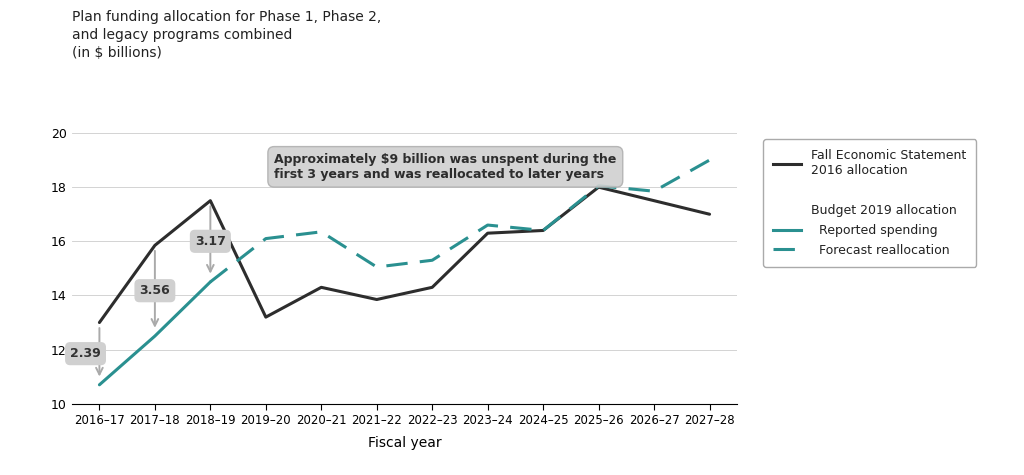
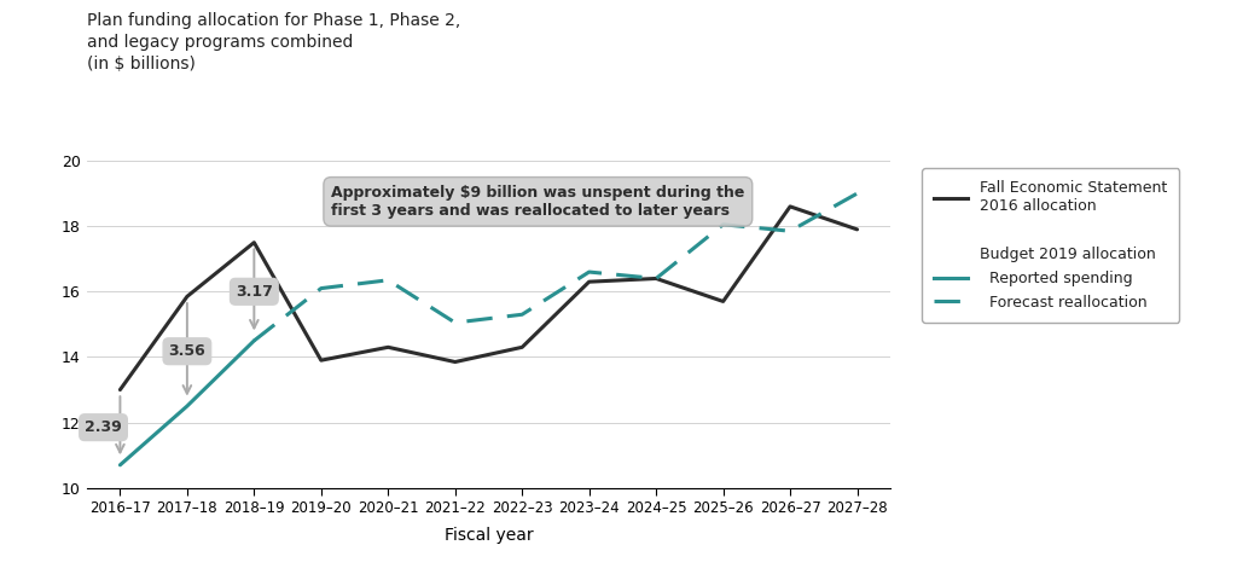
Fall Economic Statement 2016 allocation/2019–20: 13.20 -> 13.90
Fall Economic Statement 2016 allocation/2025–26: 18.00 -> 15.70
Fall Economic Statement 2016 allocation/2026–27: 17.50 -> 18.60
Fall Economic Statement 2016 allocation/2027–28: 17.00 -> 17.90
